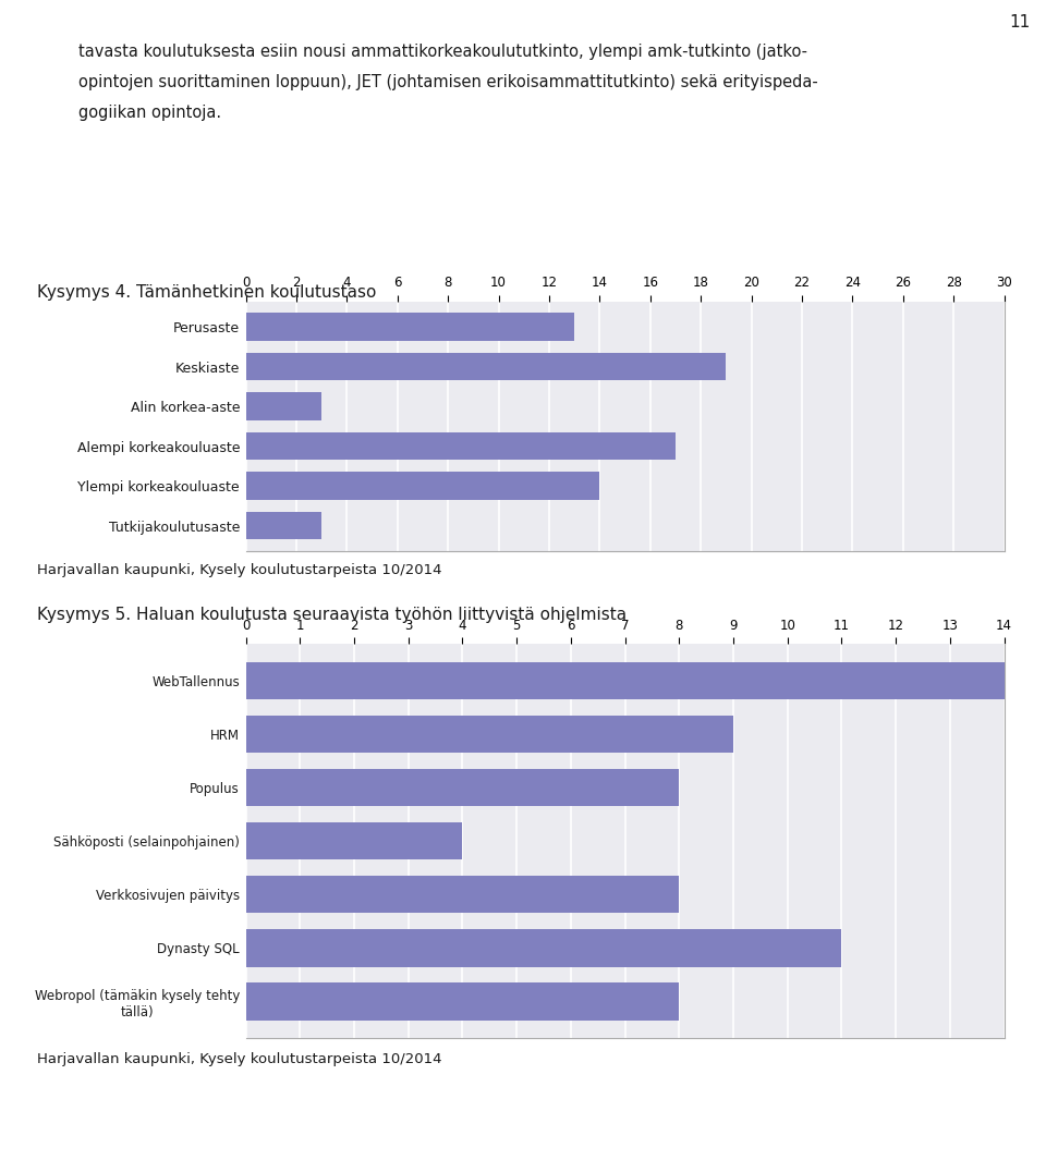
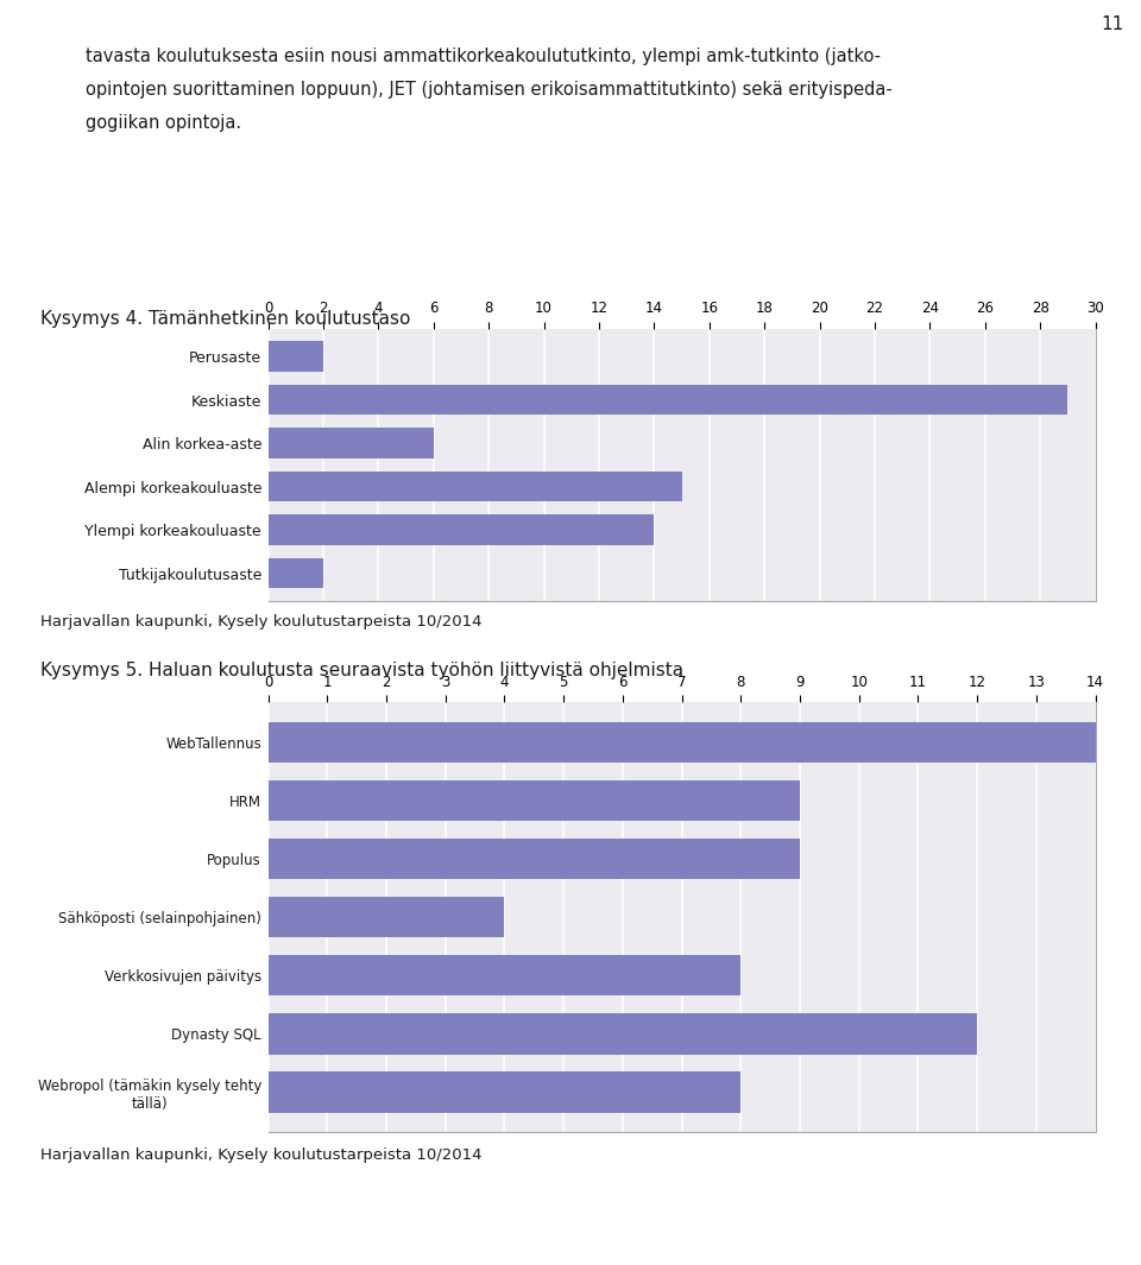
Perusaste: 13 -> 2
Keskiaste: 19 -> 29
Alin korkea-aste: 3 -> 6
Alempi korkeakouluaste: 17 -> 15
Tutkijakoulutusaste: 3 -> 2
Populus: 8 -> 9
Dynasty SQL: 11 -> 12
